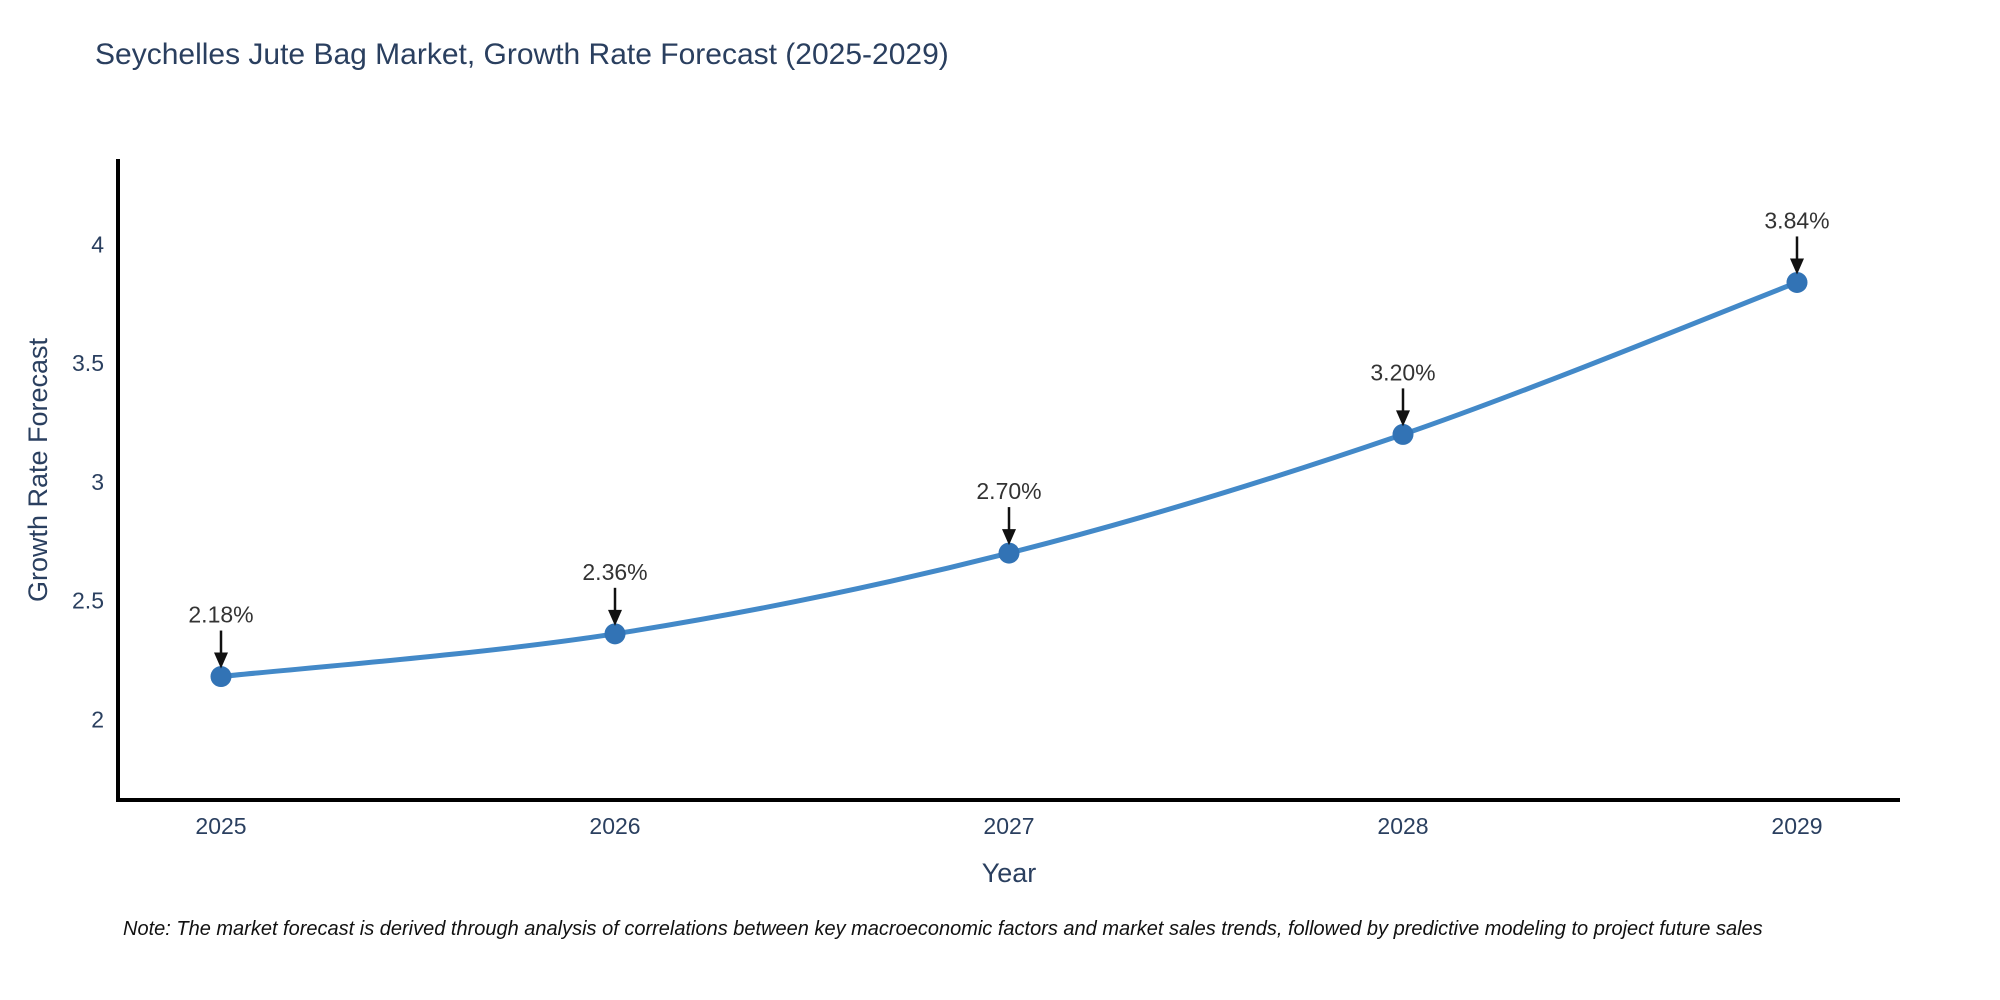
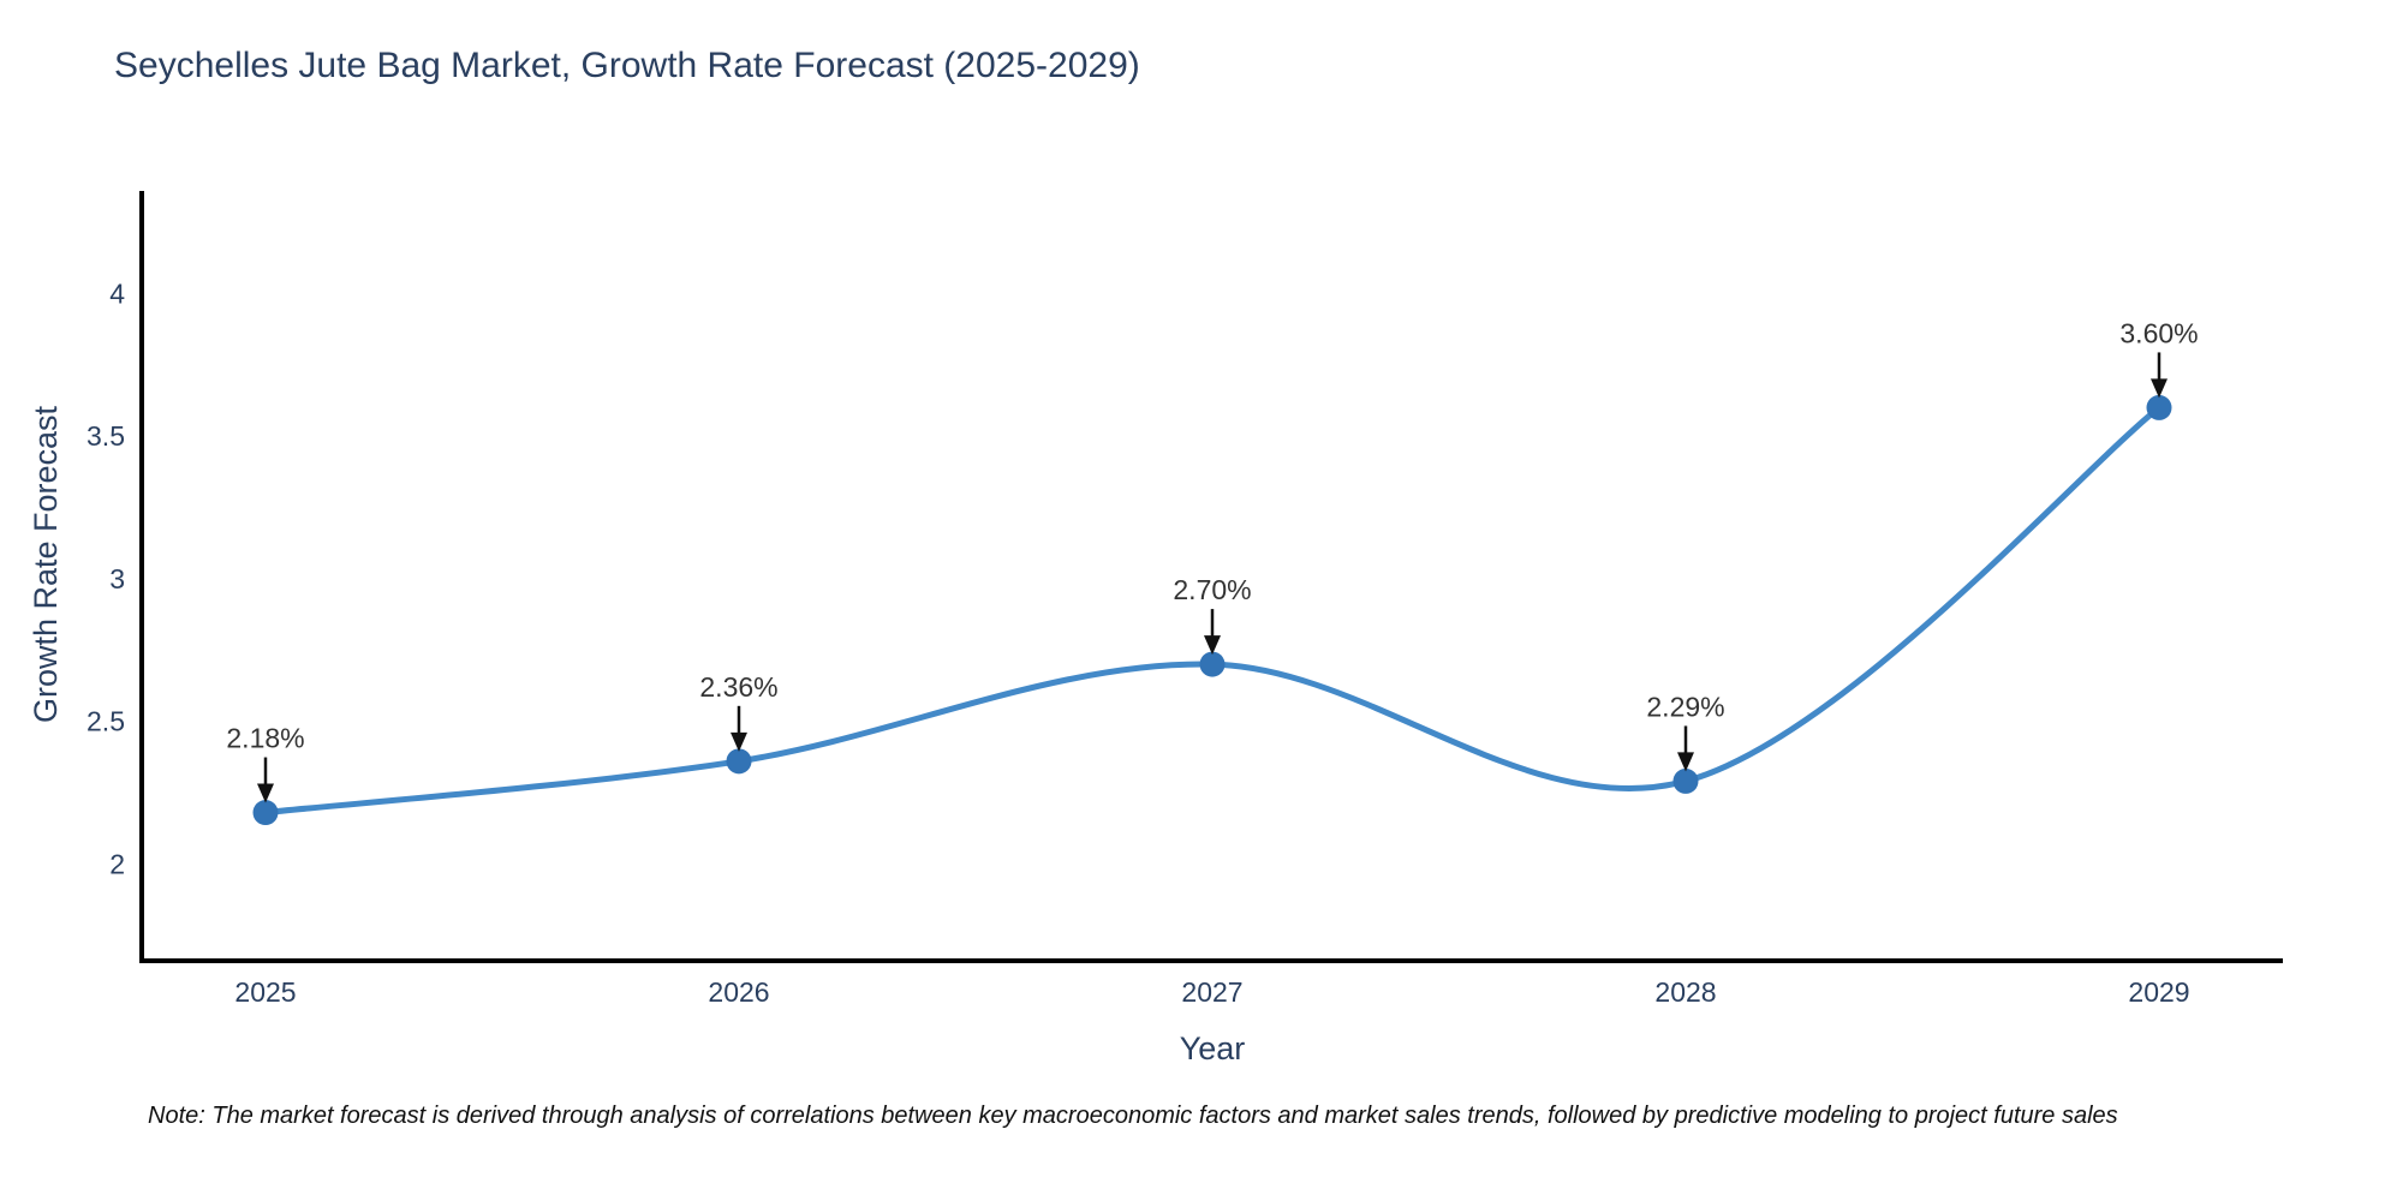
2028: 3.20% -> 2.29%
2029: 3.84% -> 3.60%
